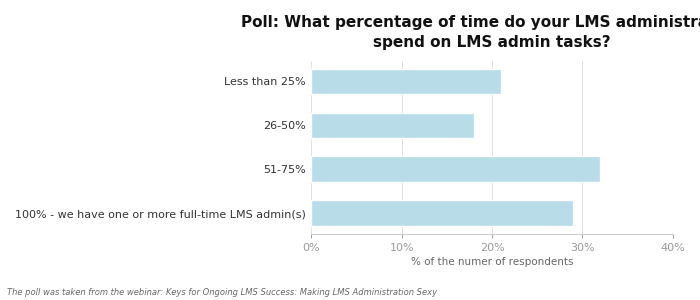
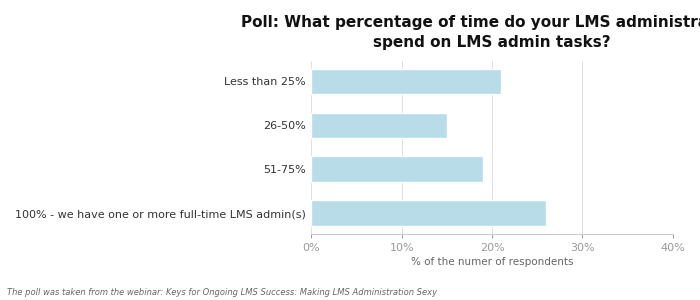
26-50%: 18% -> 15%
51-75%: 32% -> 19%
100% - we have one or more full-time LMS admin(s): 29% -> 26%
